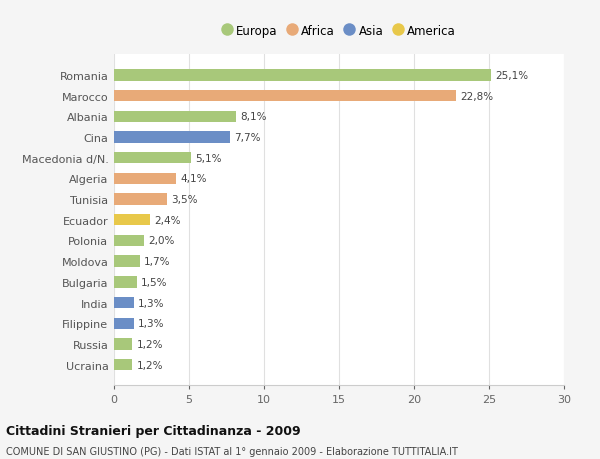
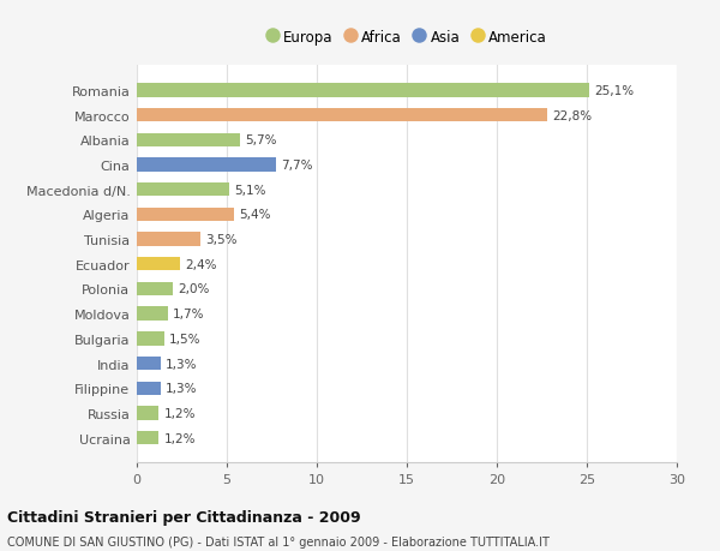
Albania: 8,1% -> 5,7%
Algeria: 4,1% -> 5,4%
